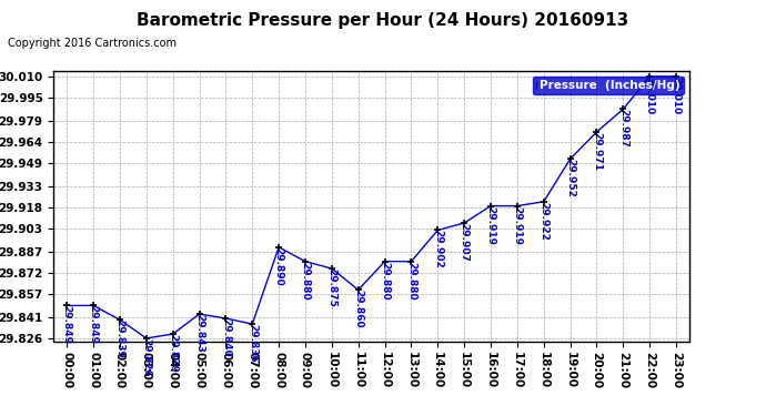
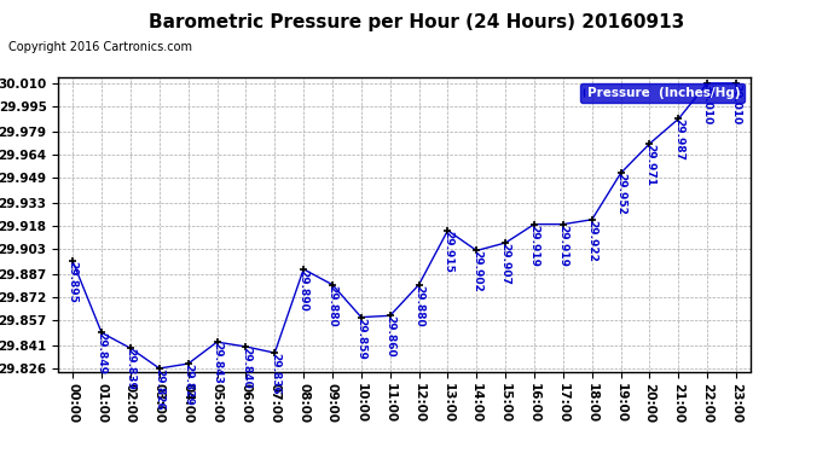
00:00: 29.849 -> 29.895
10:00: 29.875 -> 29.859
13:00: 29.880 -> 29.915
